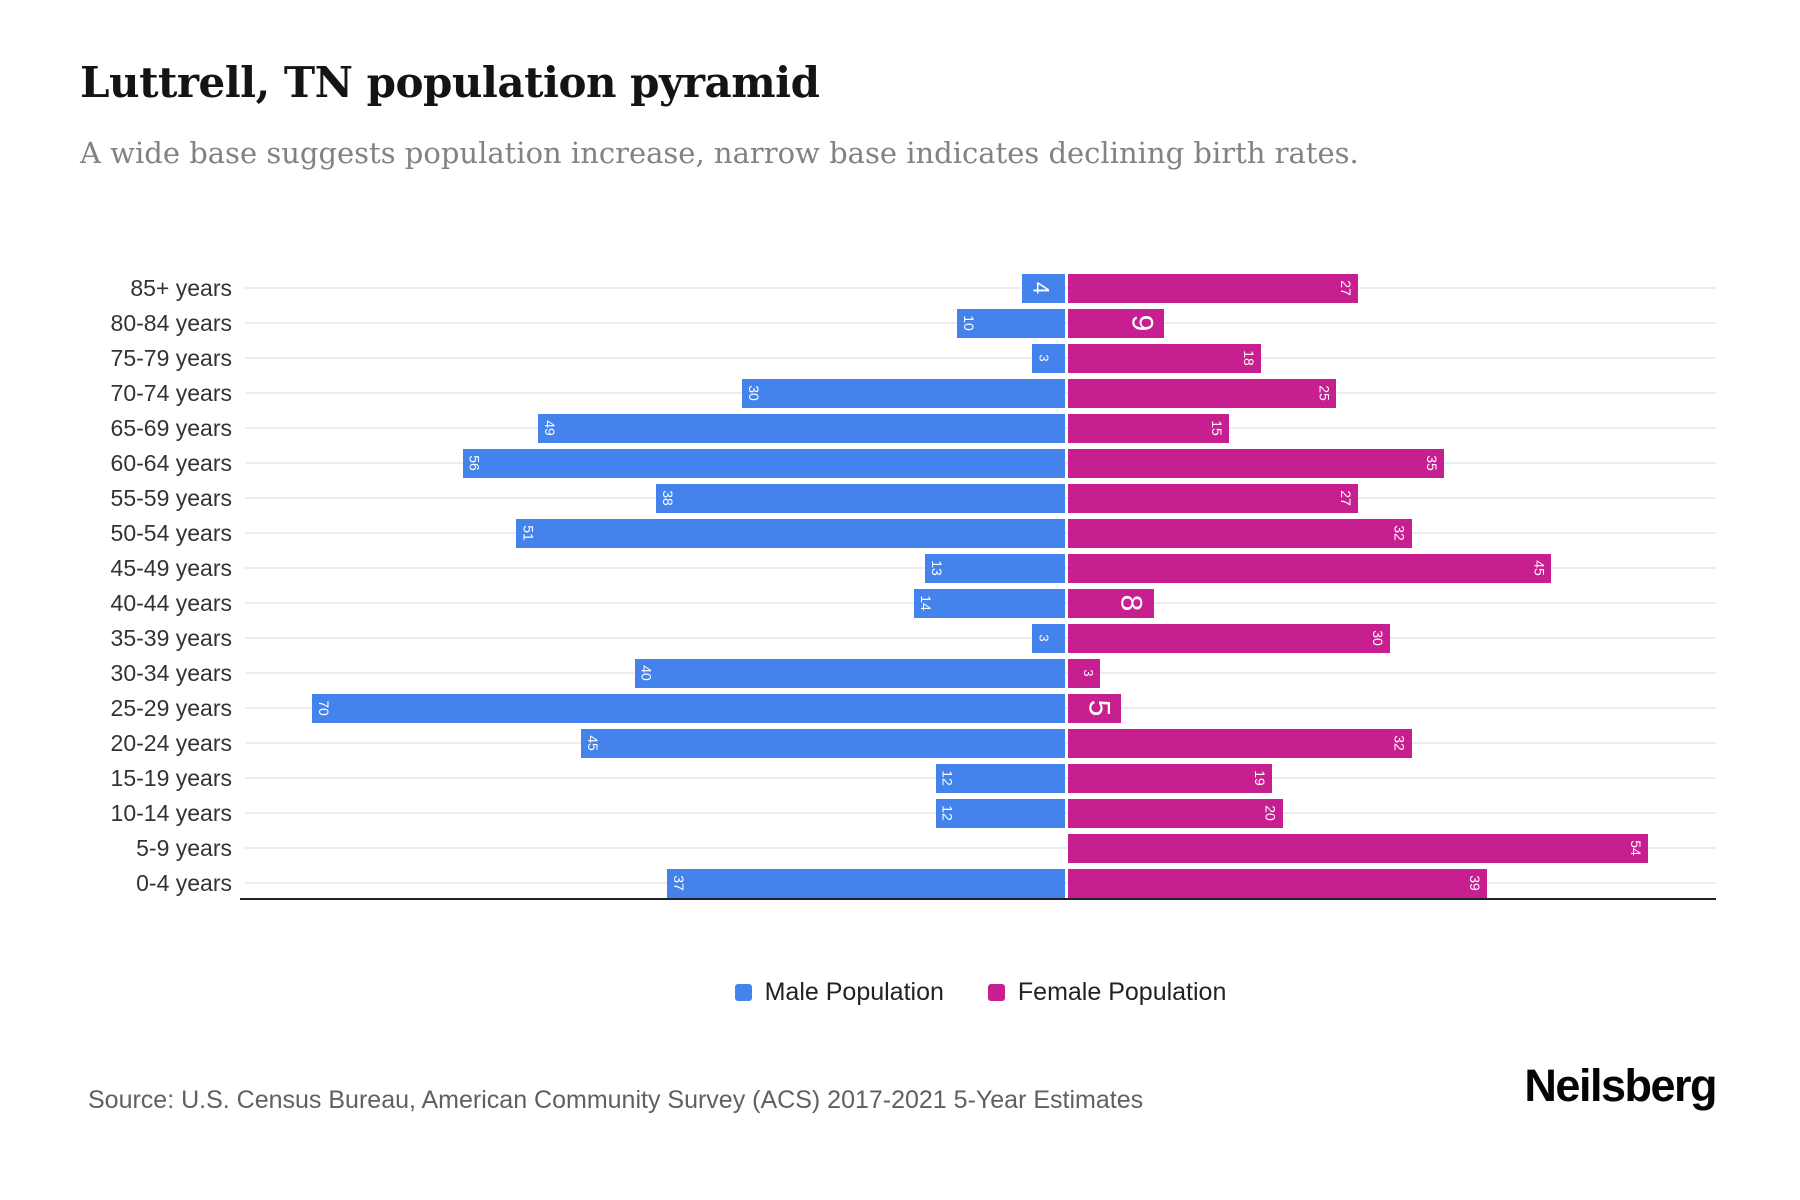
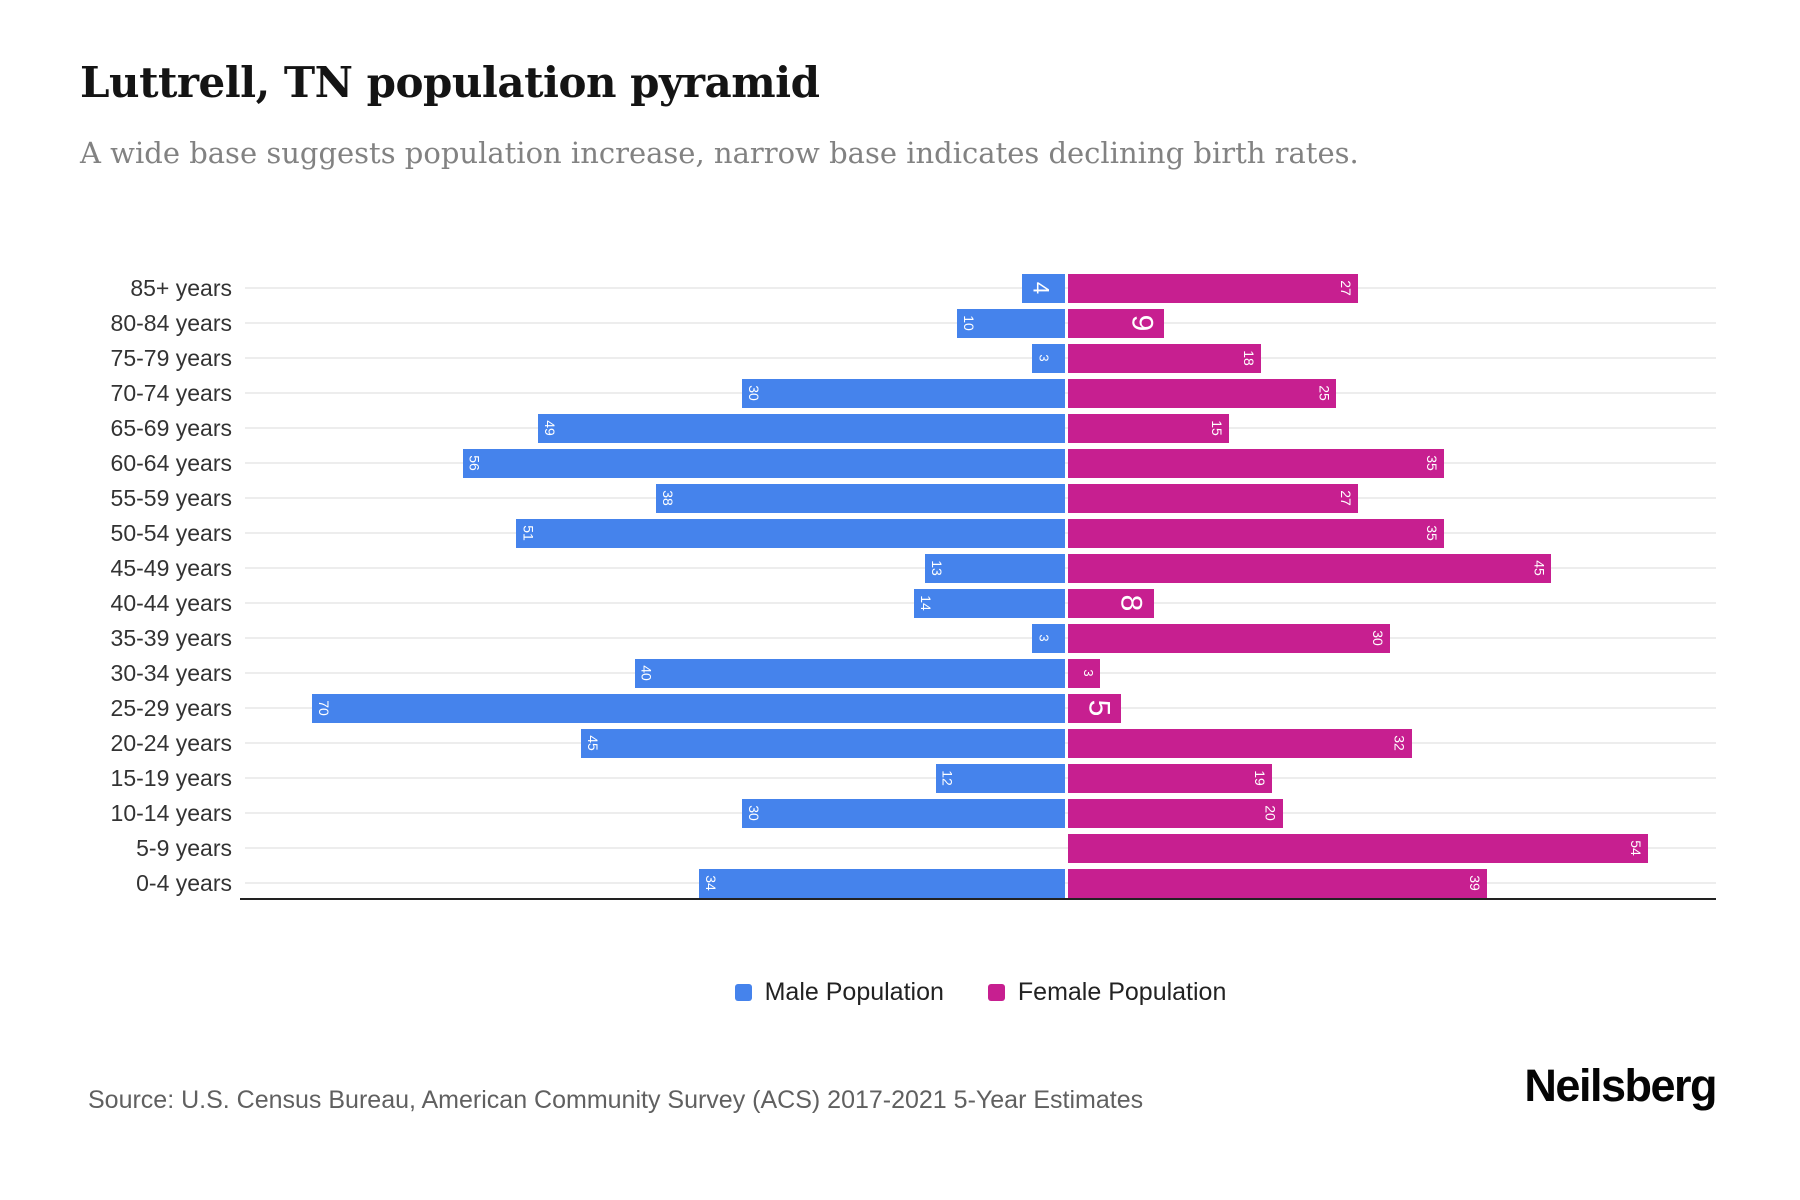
Female Population/50-54 years: 32 -> 35
Male Population/10-14 years: 12 -> 30
Male Population/0-4 years: 37 -> 34
